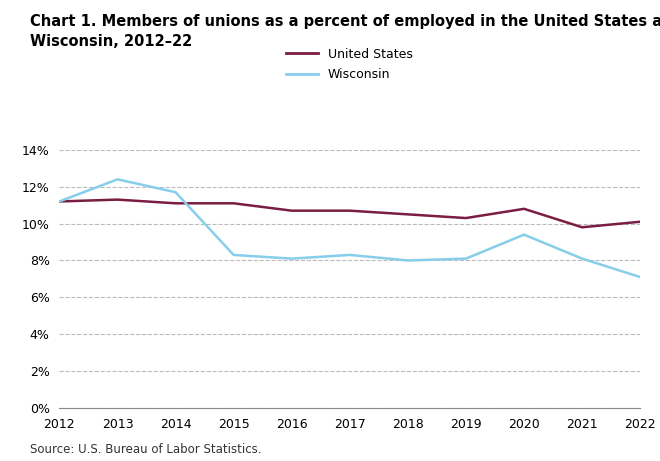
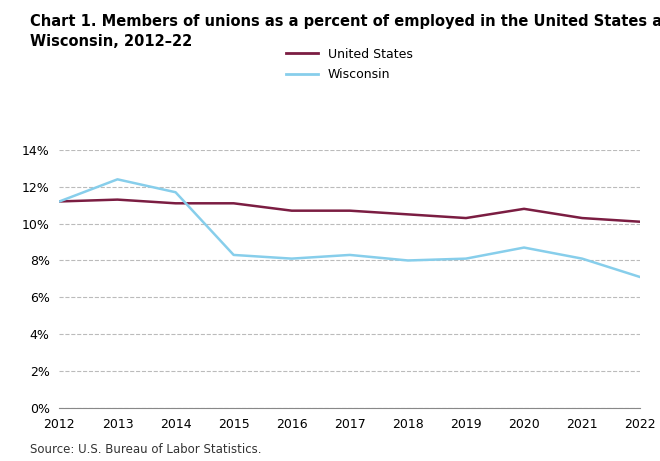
Wisconsin/2020: 9.4% -> 8.7%
United States/2021: 9.8% -> 10.3%
